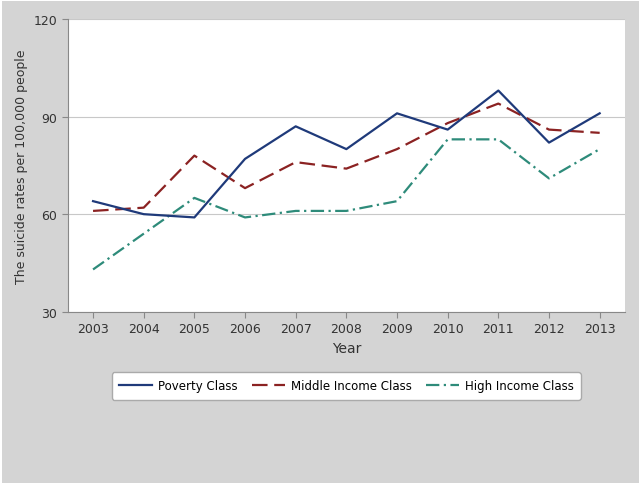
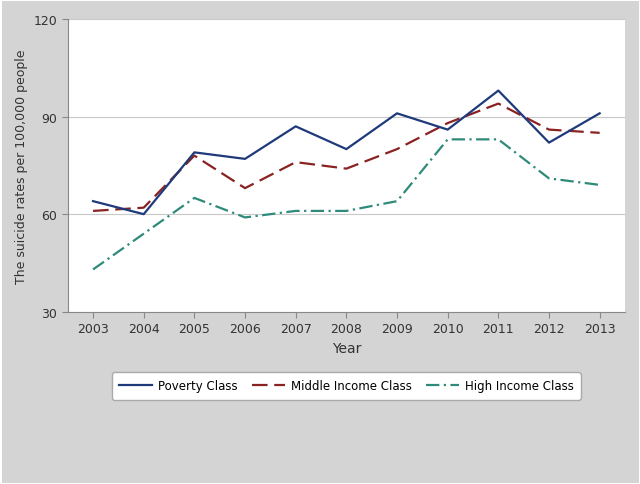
Poverty Class/2005: 59 -> 79
High Income Class/2013: 80 -> 69
